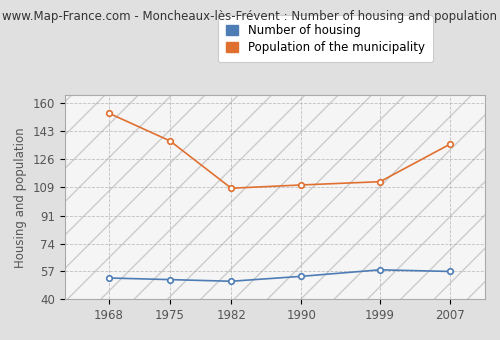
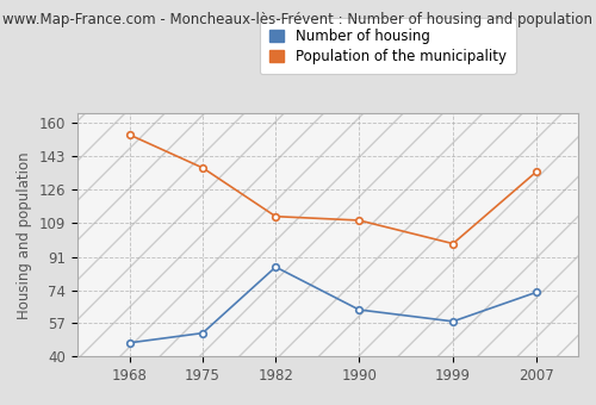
Number of housing/1968: 53 -> 47
Number of housing/1982: 51 -> 86
Population of the municipality/1982: 108 -> 112
Number of housing/1990: 54 -> 64
Population of the municipality/1999: 112 -> 98
Number of housing/2007: 57 -> 73
